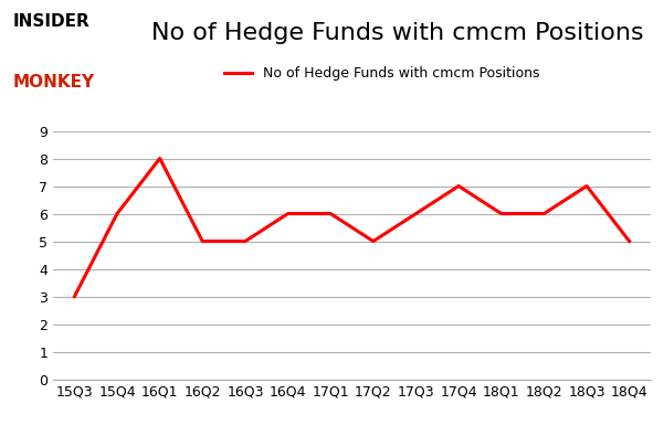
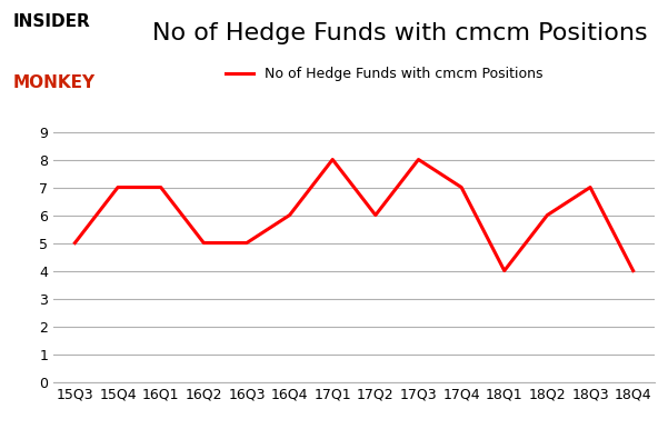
15Q3: 3 -> 5
15Q4: 6 -> 7
16Q1: 8 -> 7
17Q1: 6 -> 8
17Q2: 5 -> 6
17Q3: 6 -> 8
18Q1: 6 -> 4
18Q4: 5 -> 4
